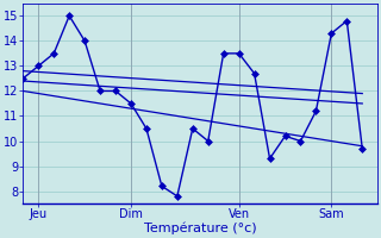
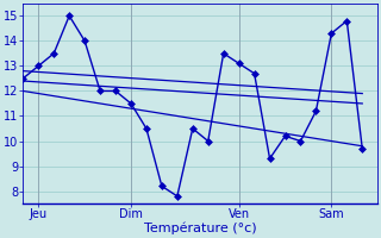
Ven: 13.5 -> 13.1
